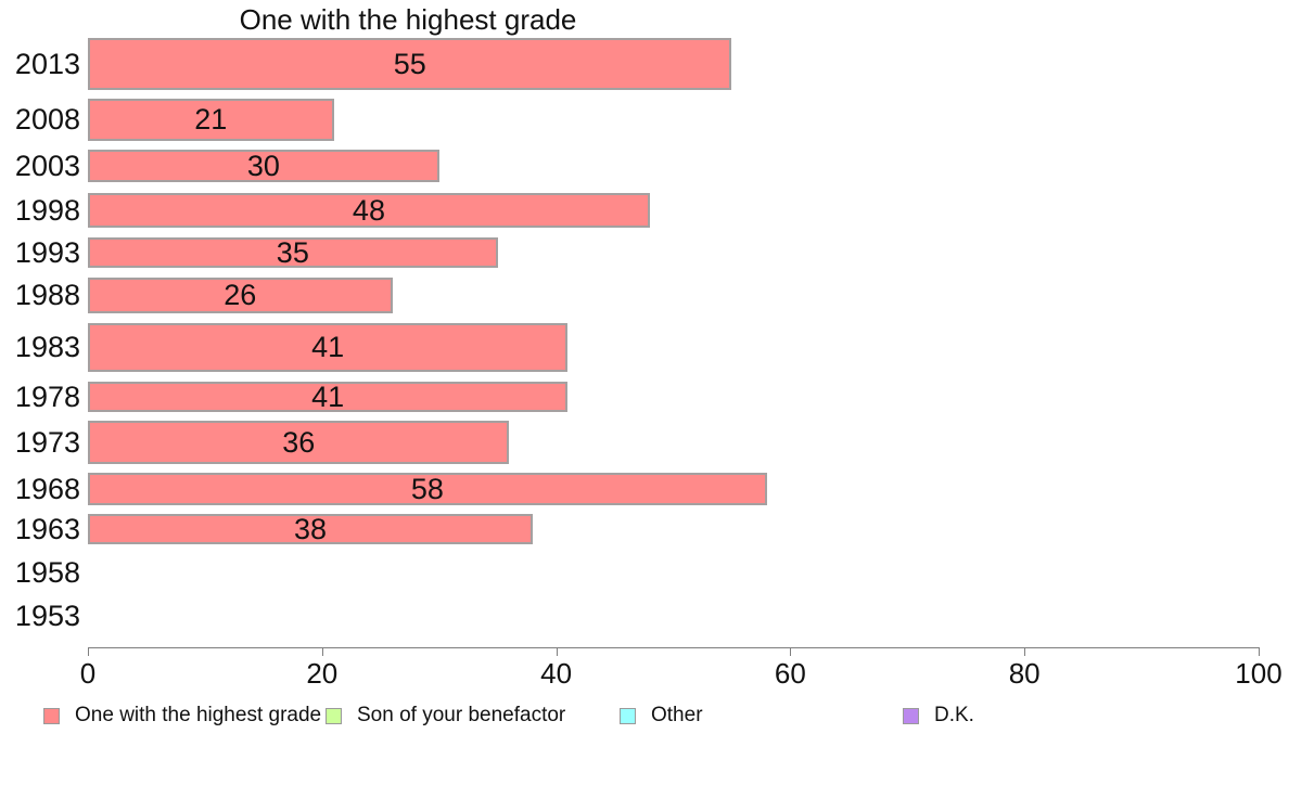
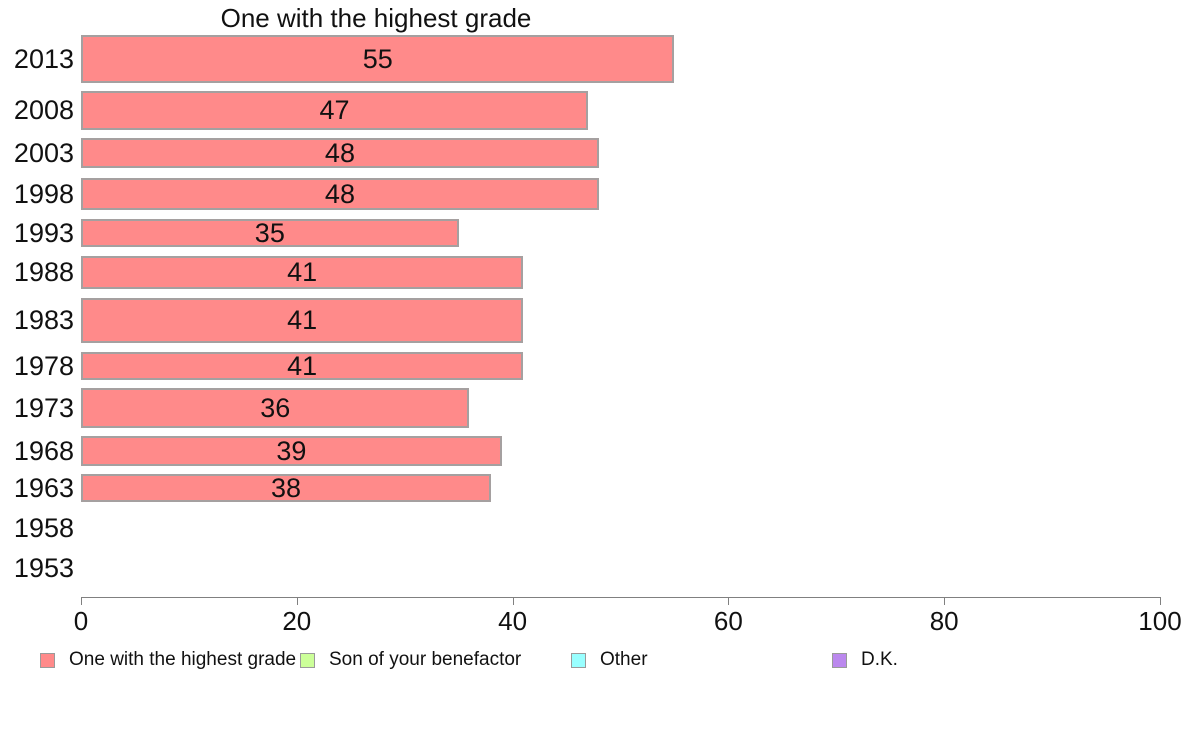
2008: 21 -> 47
2003: 30 -> 48
1988: 26 -> 41
1968: 58 -> 39
